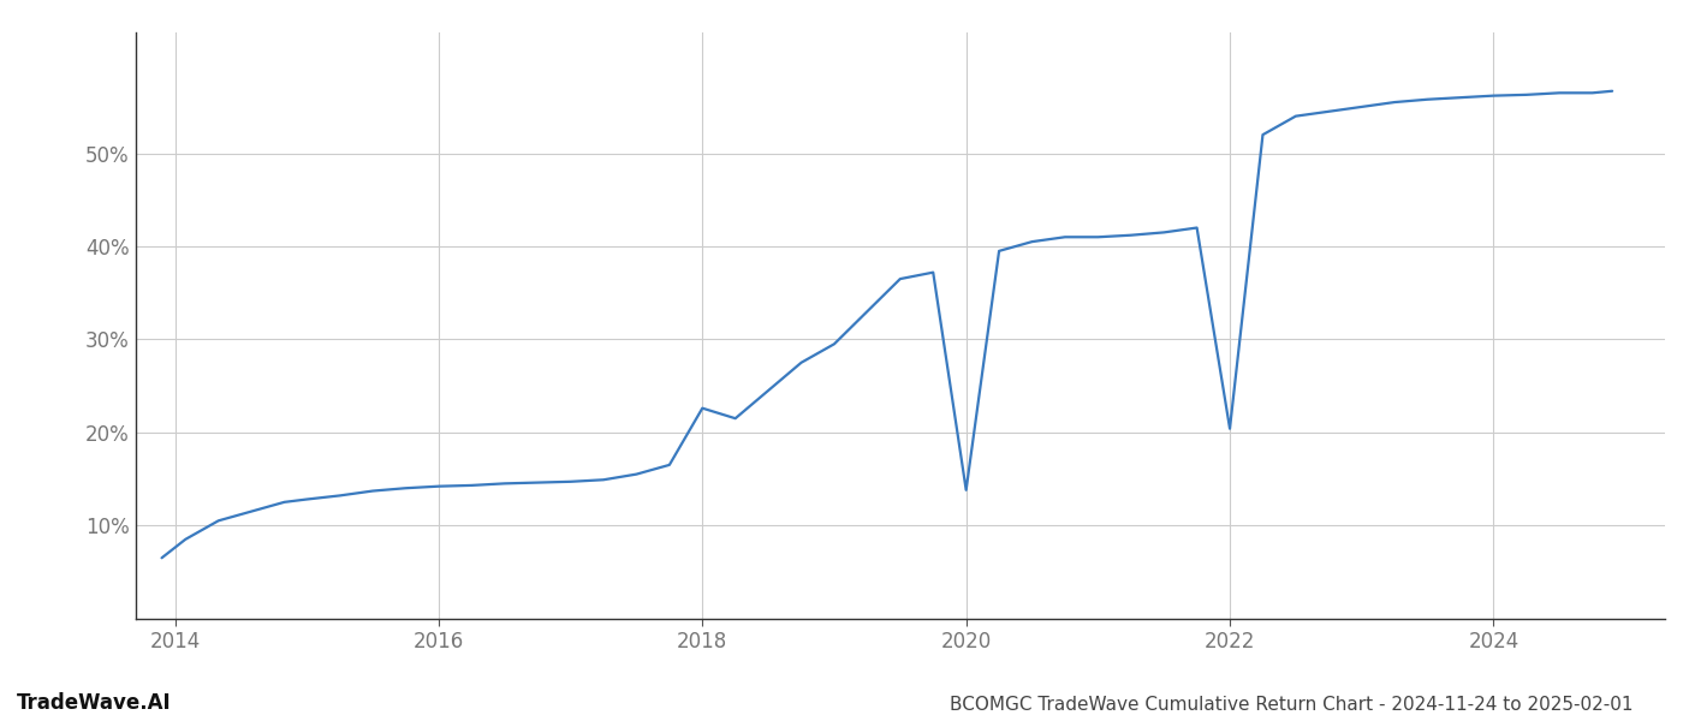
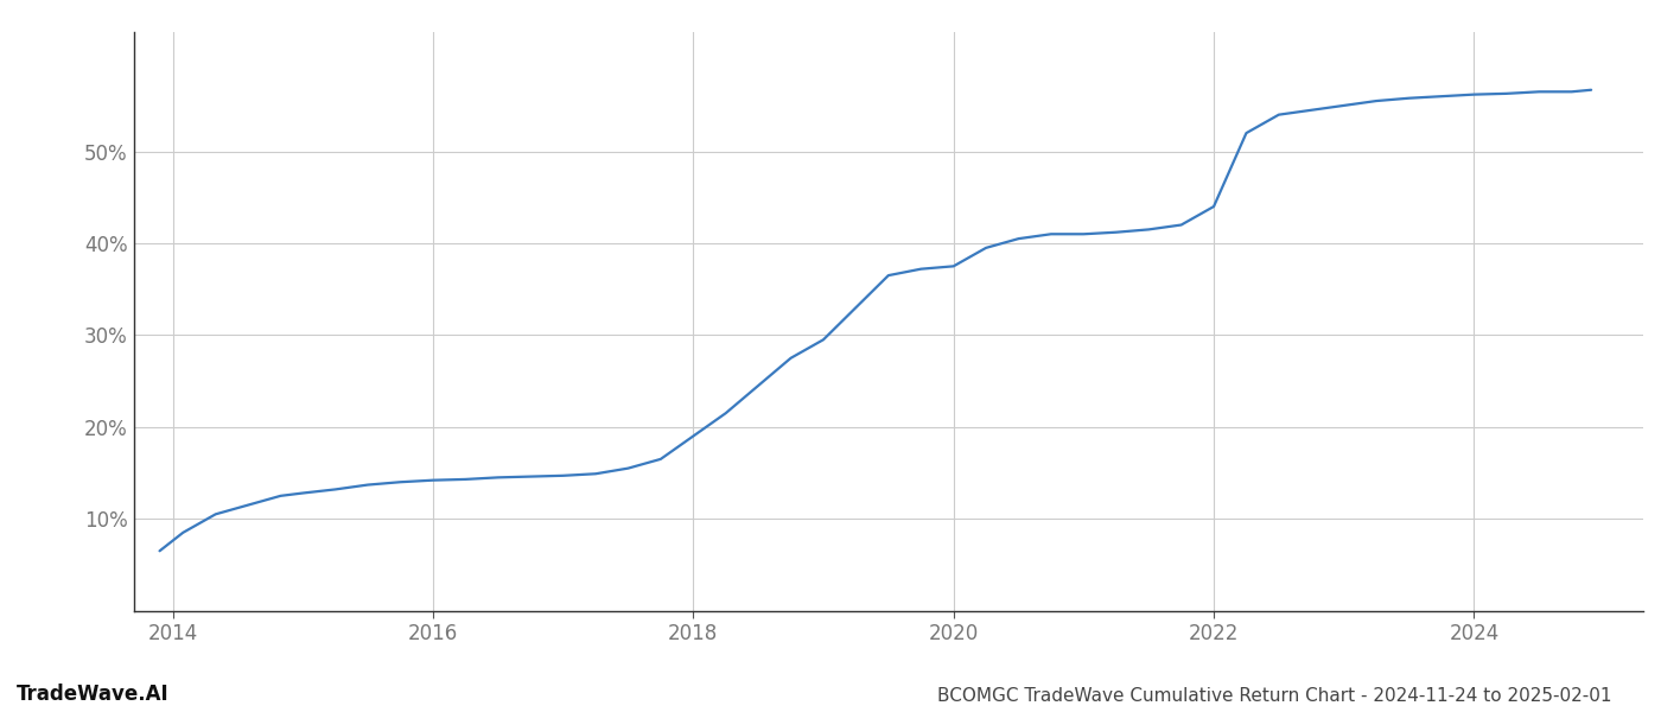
2018: 22.6% -> 19.0%
2020: 13.8% -> 37.5%
2022: 20.4% -> 44.0%
